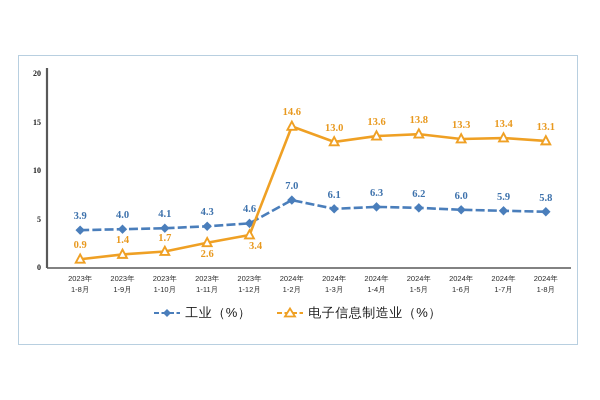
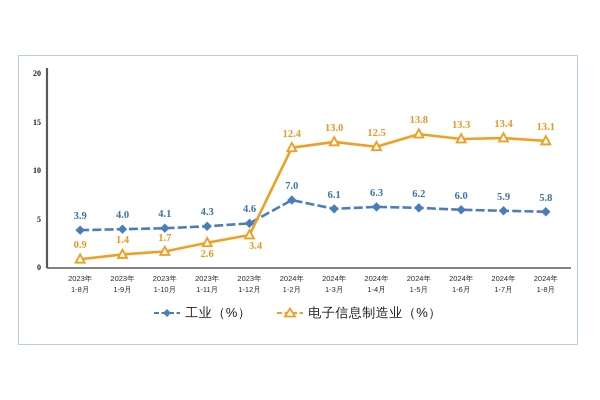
电子信息制造业（%）/2024年 1-2月: 14.6 -> 12.4
电子信息制造业（%）/2024年 1-4月: 13.6 -> 12.5
